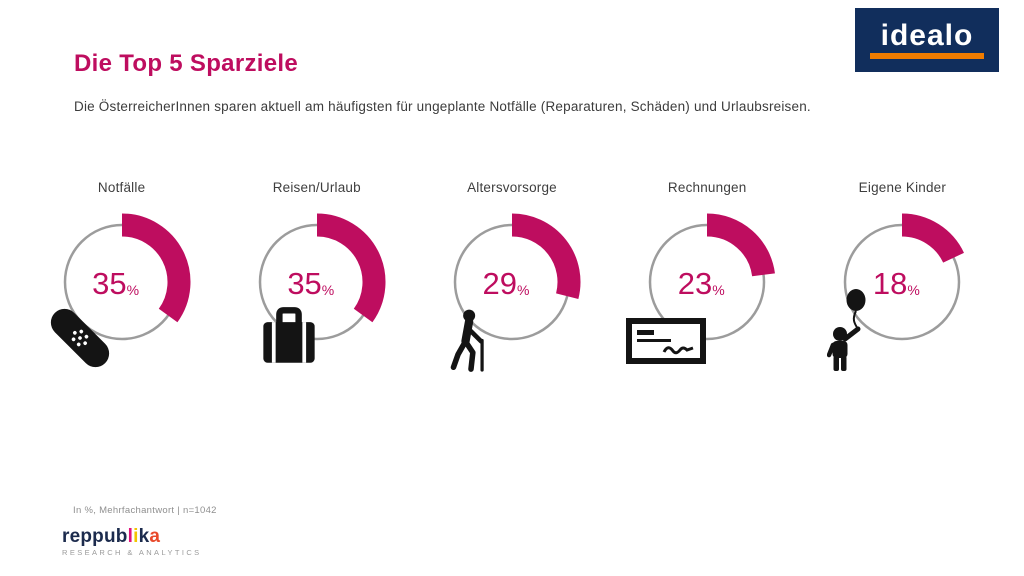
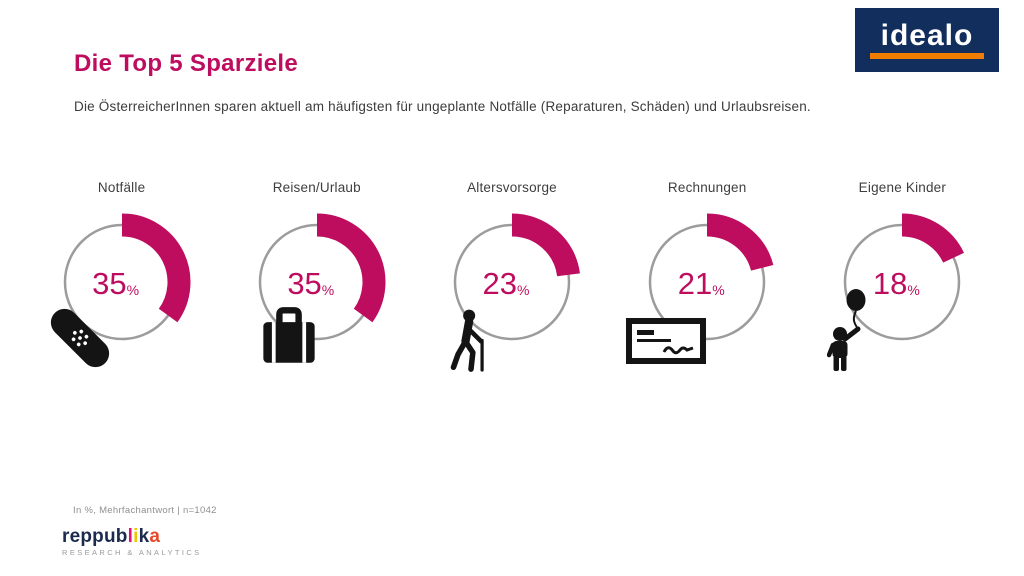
Altersvorsorge: 29 -> 23
Rechnungen: 23 -> 21
